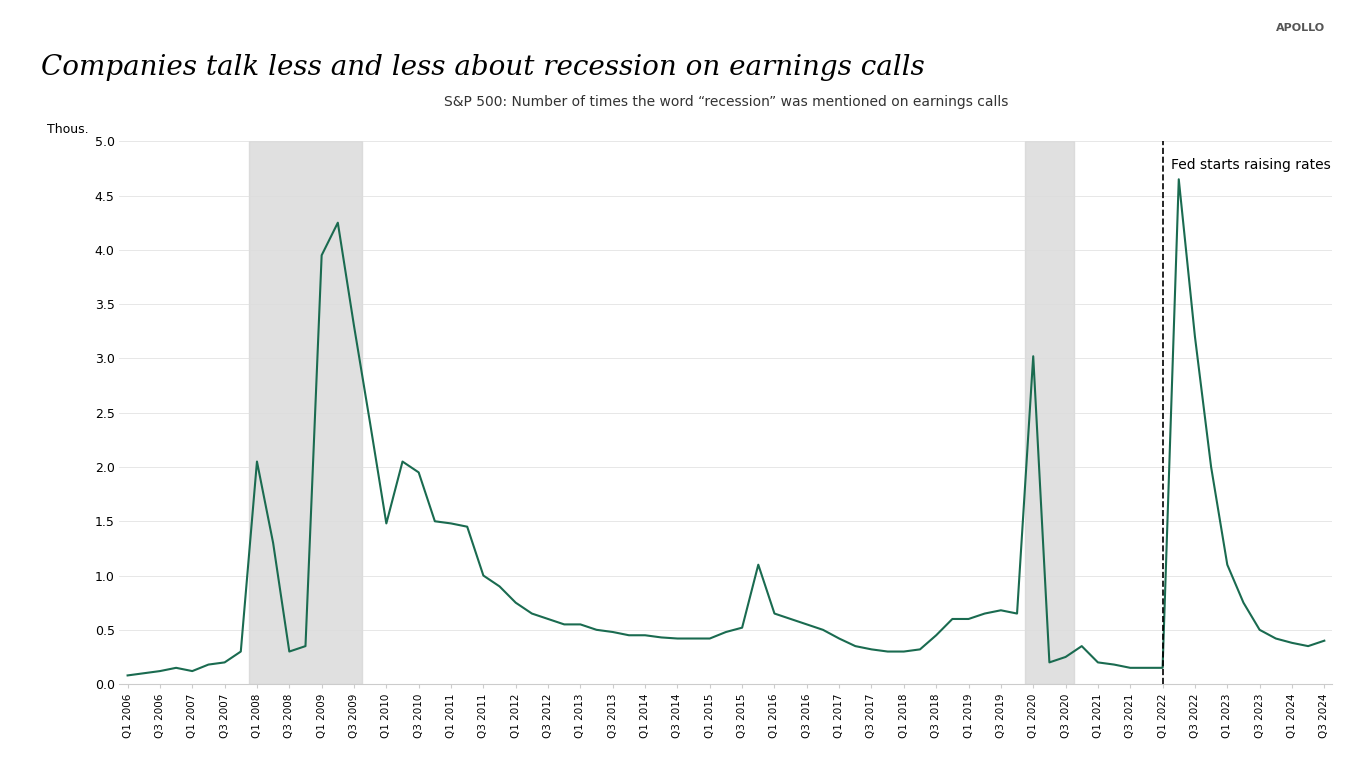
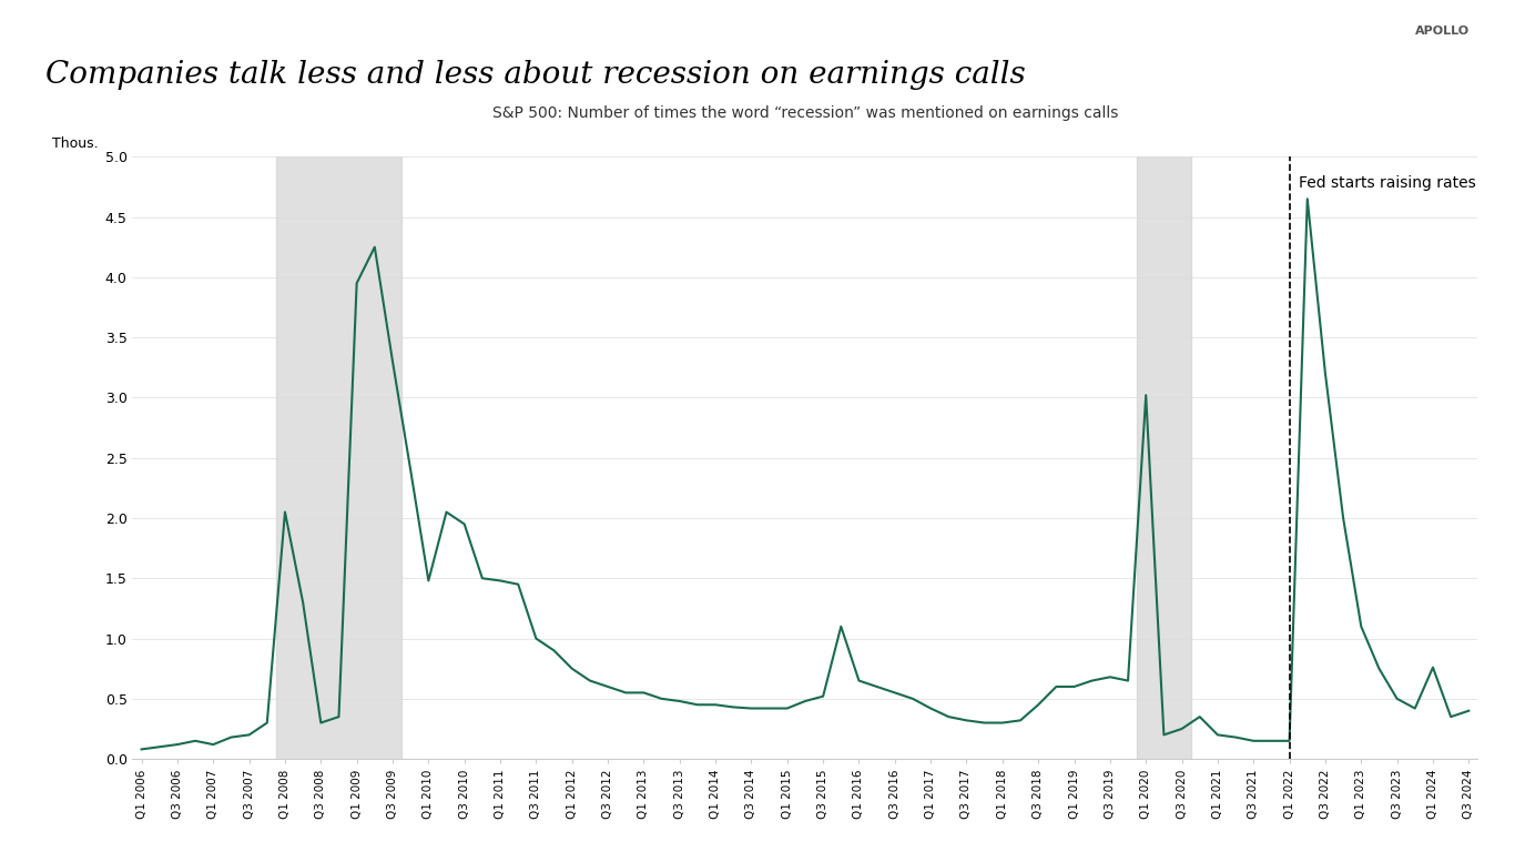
Q1 2024: 0.38 -> 0.76
